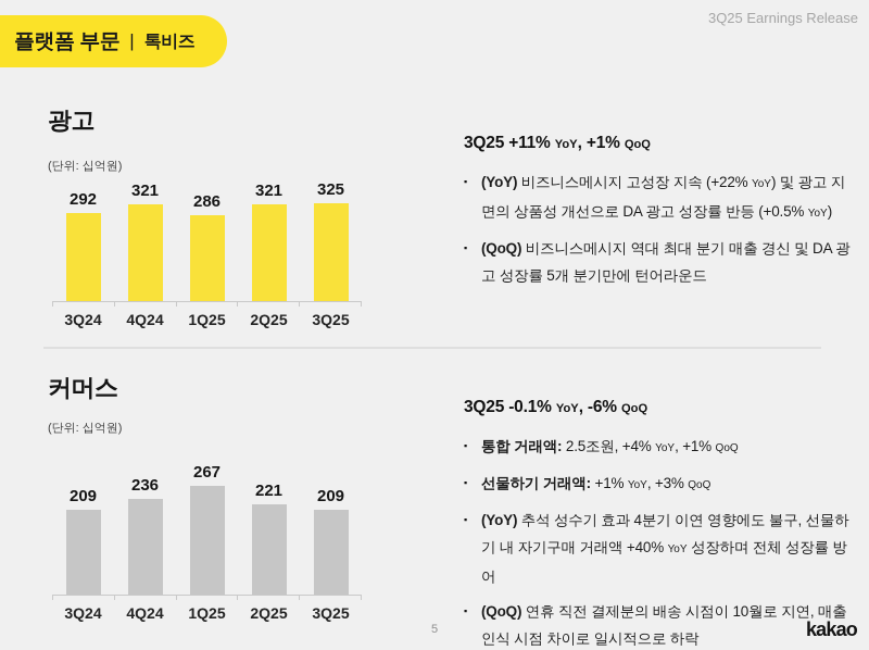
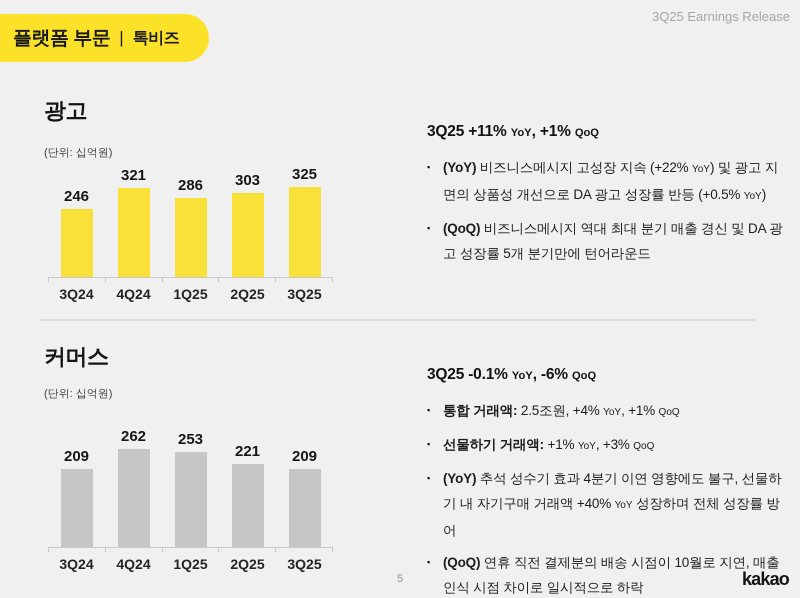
광고/3Q24: 292 -> 246
광고/2Q25: 321 -> 303
커머스/4Q24: 236 -> 262
커머스/1Q25: 267 -> 253
